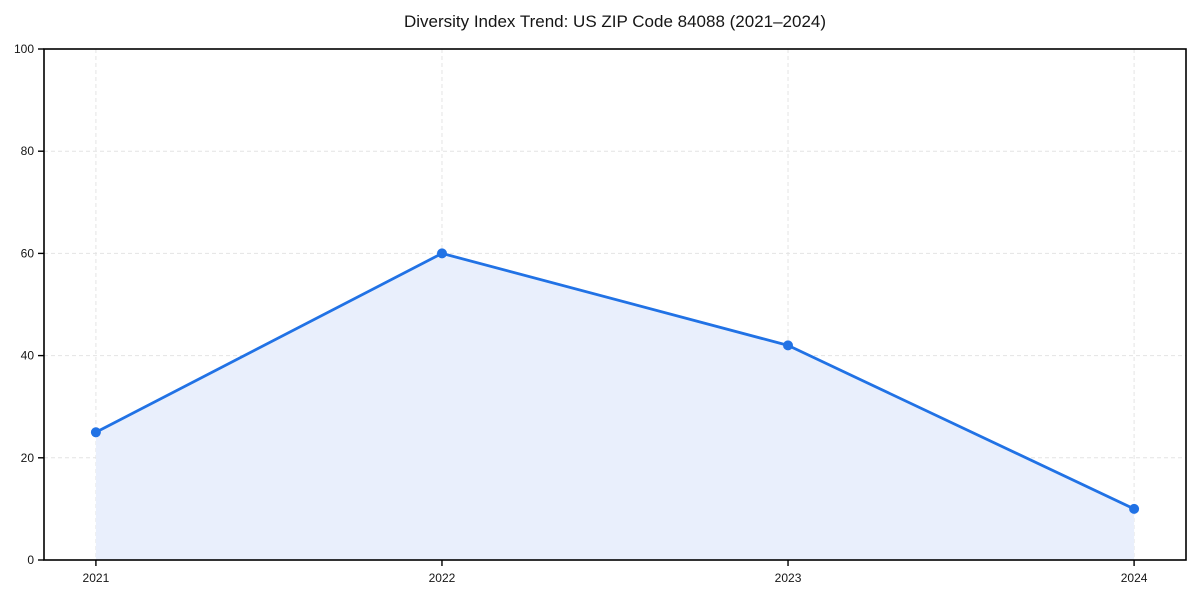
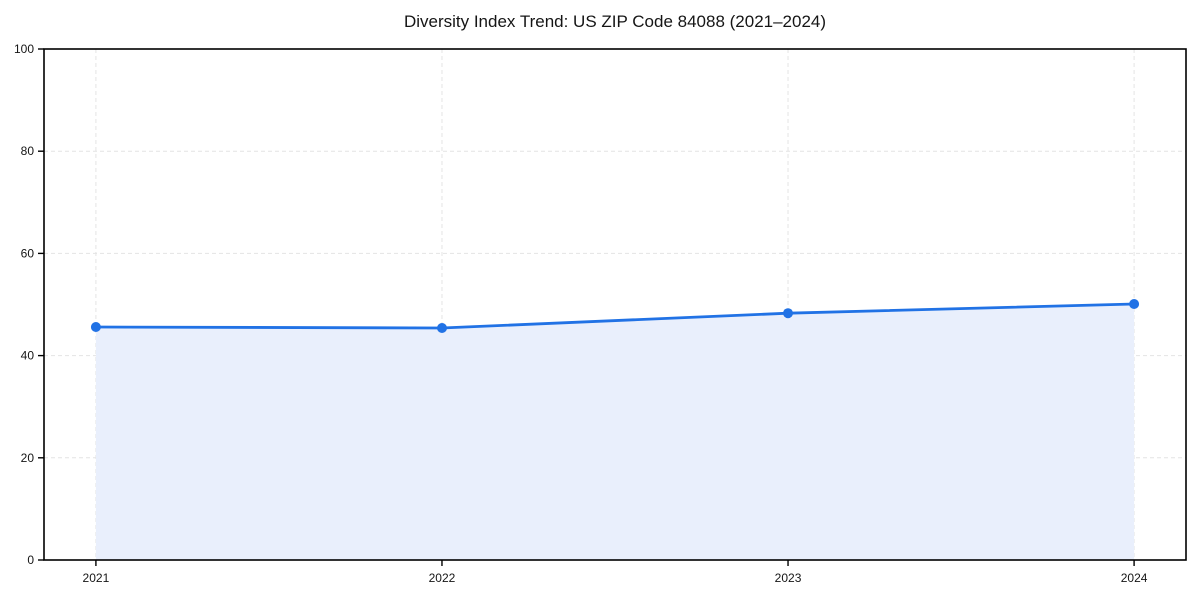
2021: 25 -> 46
2022: 60 -> 45
2023: 42 -> 48
2024: 10 -> 50
